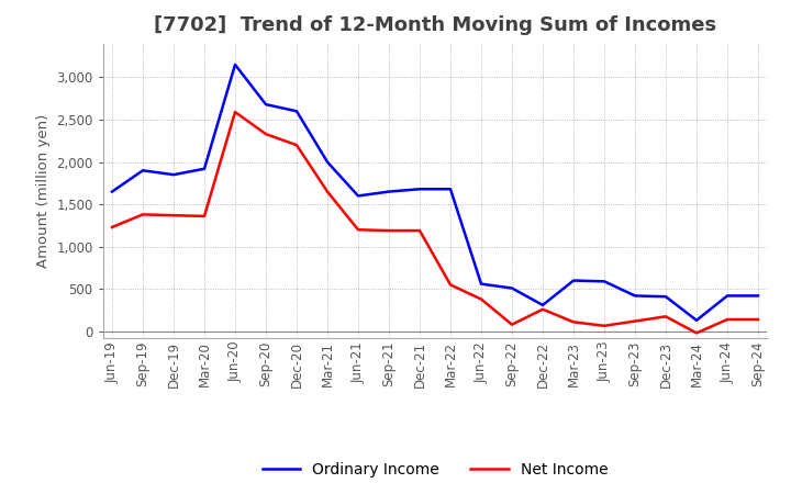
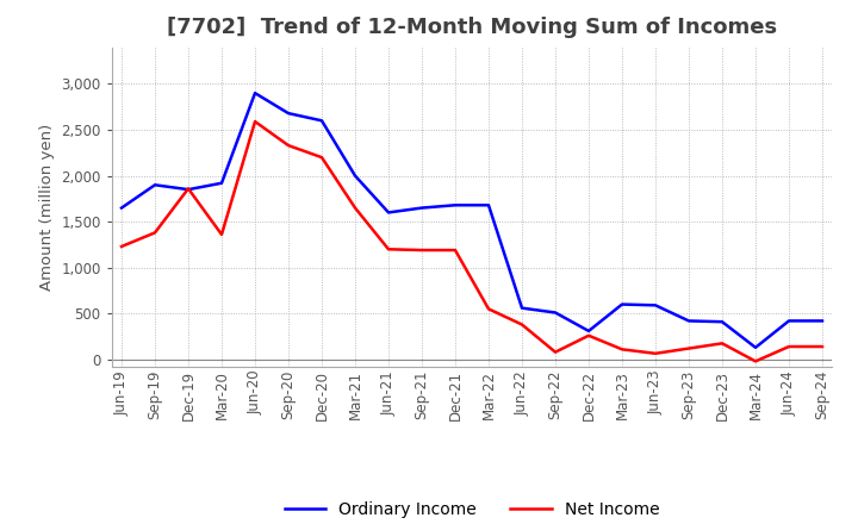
Net Income/Dec-19: 1,370 -> 1,860
Ordinary Income/Jun-20: 3,150 -> 2,900
